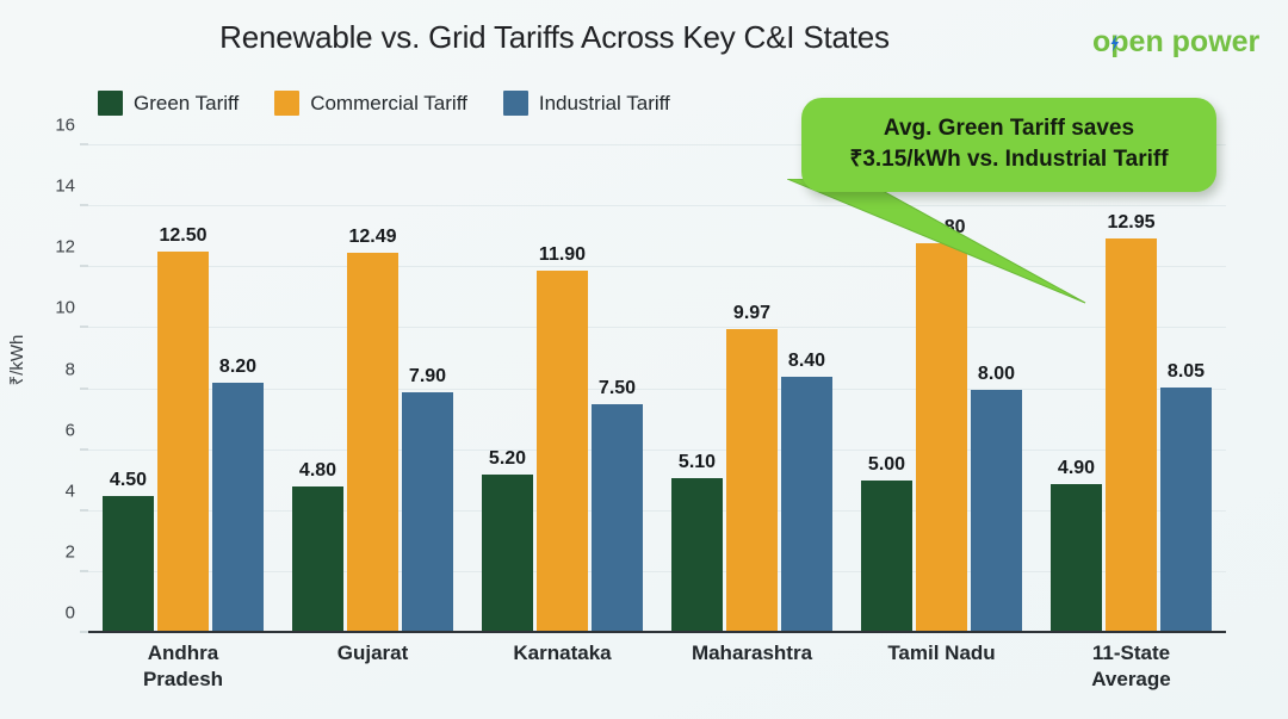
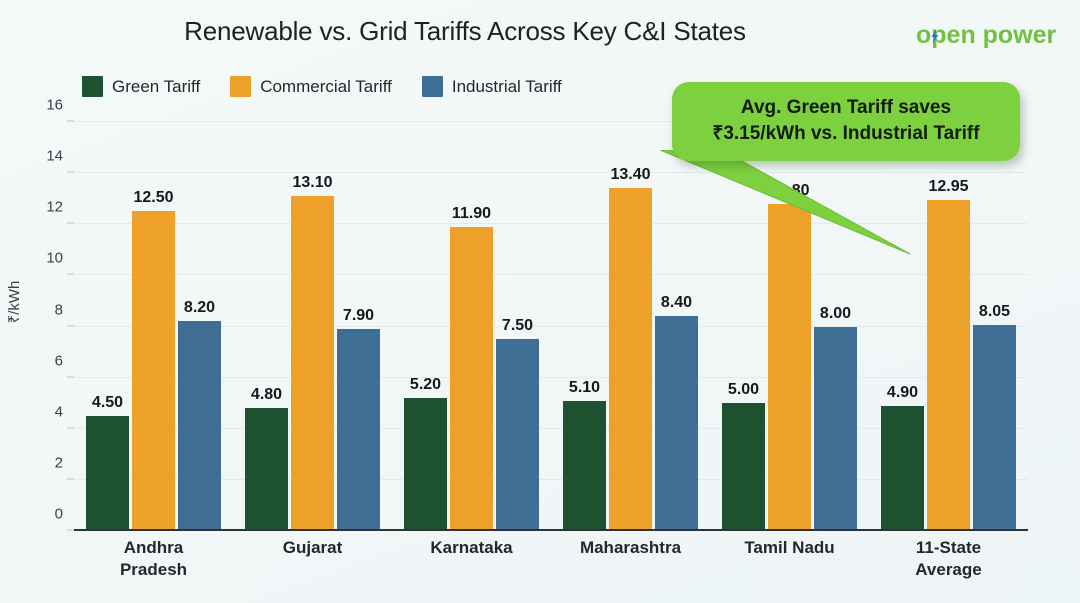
Commercial Tariff/Gujarat: 12.49 -> 13.10
Commercial Tariff/Maharashtra: 9.97 -> 13.40
